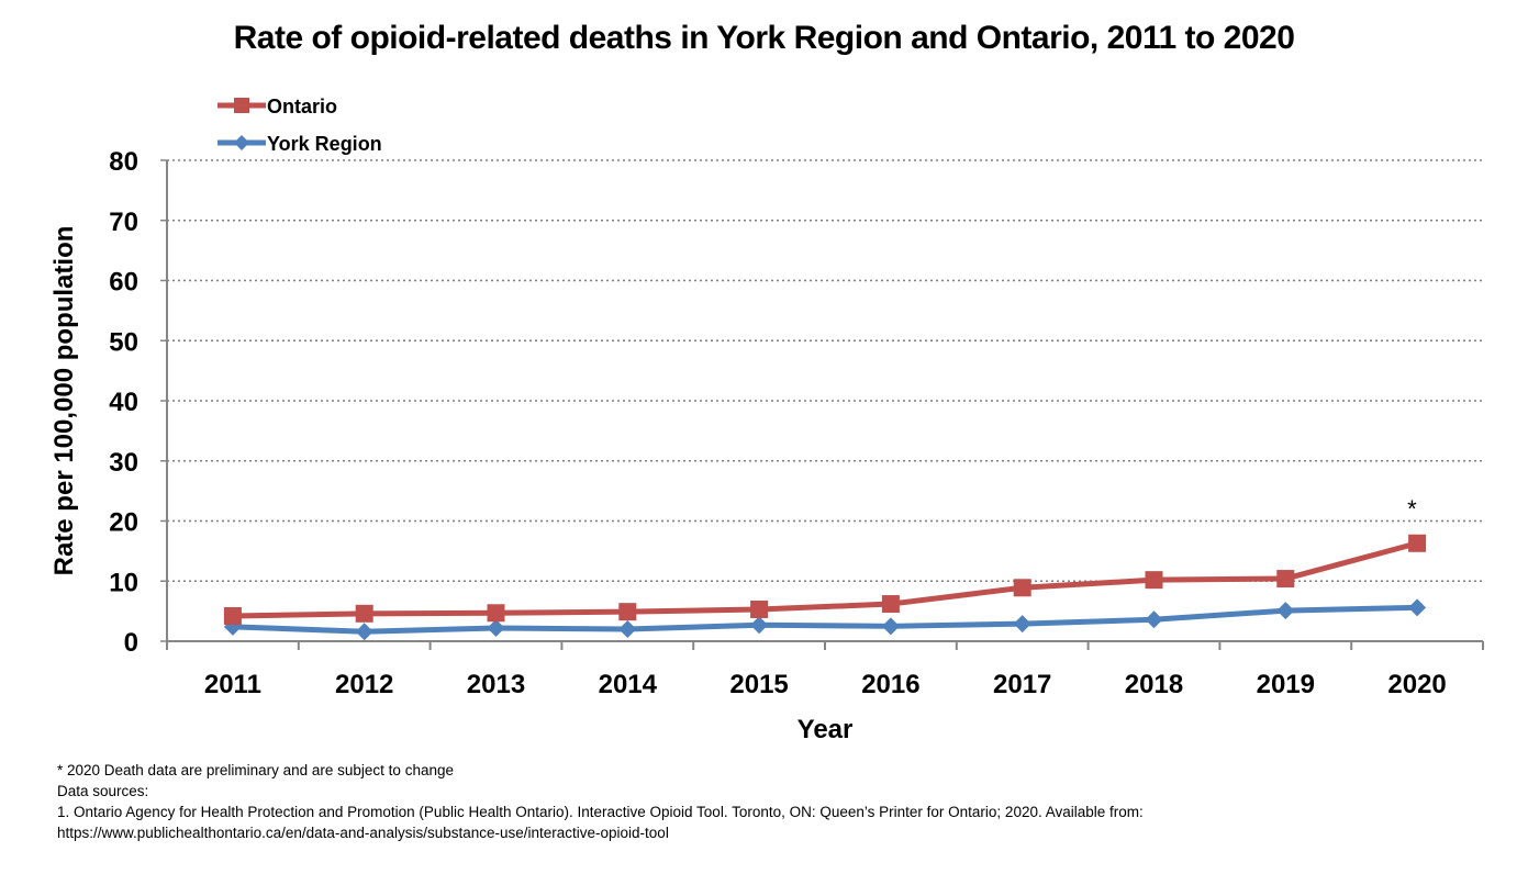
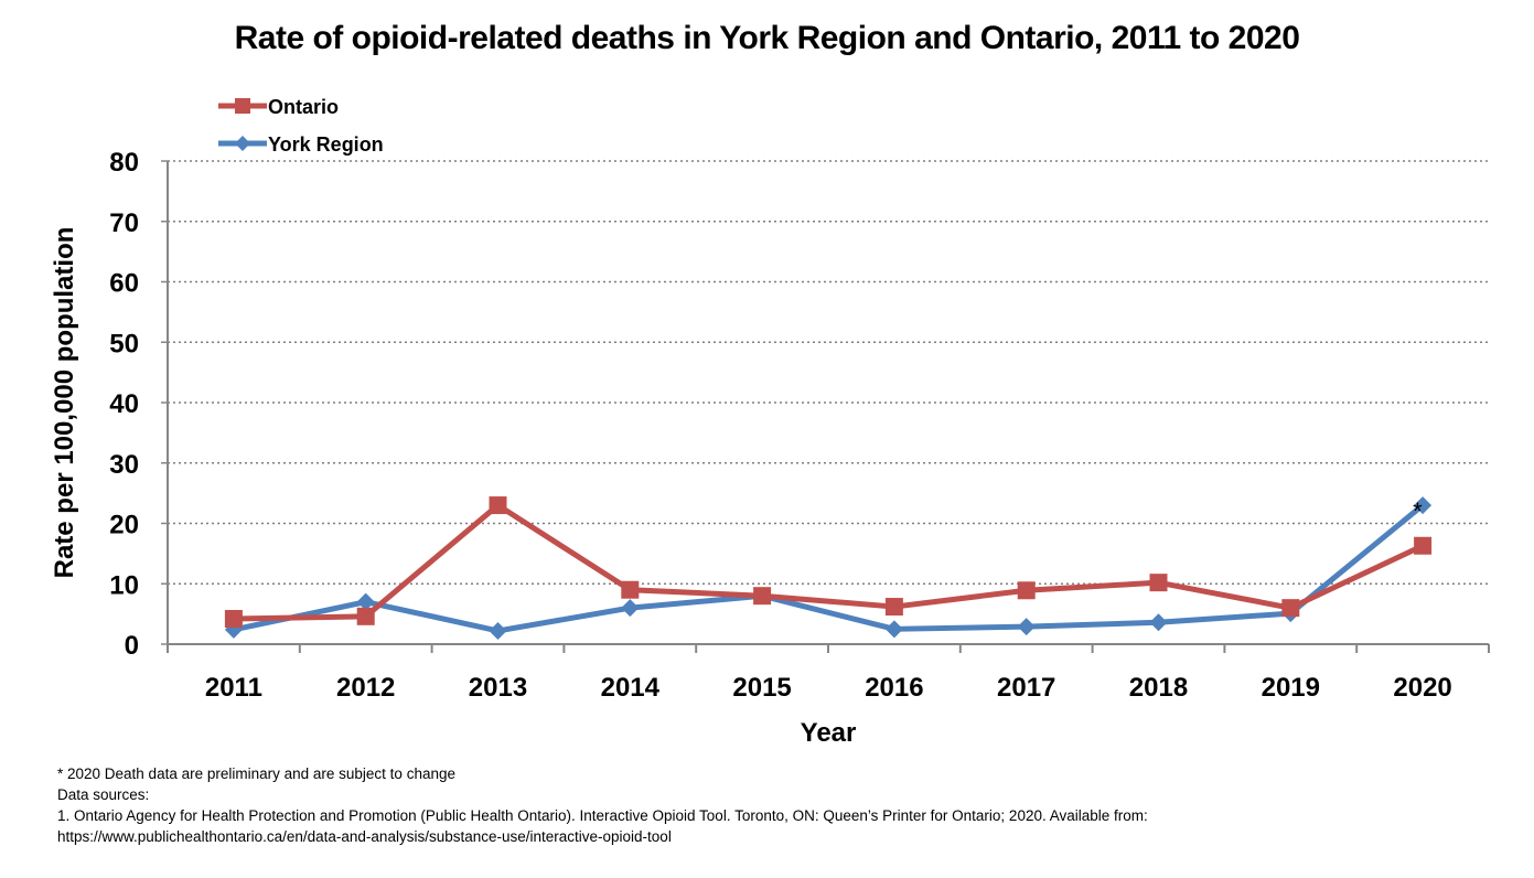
York Region/2012: 2 -> 7
Ontario/2013: 5 -> 23
Ontario/2014: 5 -> 9
York Region/2014: 2 -> 6
Ontario/2015: 5 -> 8
York Region/2015: 3 -> 8
Ontario/2019: 10 -> 6
York Region/2020: 6 -> 23
